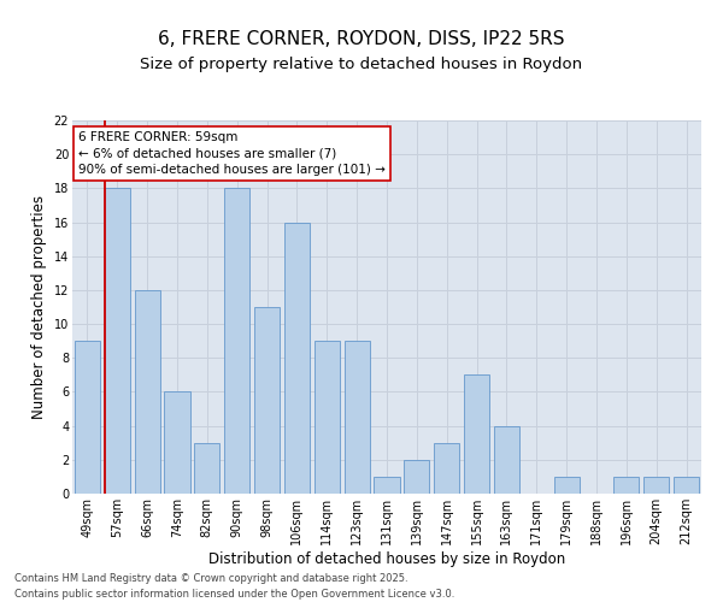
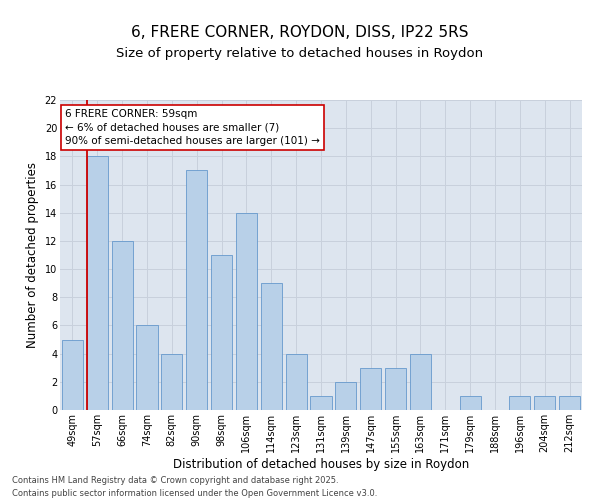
49sqm: 9 -> 5
82sqm: 3 -> 4
90sqm: 18 -> 17
106sqm: 16 -> 14
123sqm: 9 -> 4
155sqm: 7 -> 3
